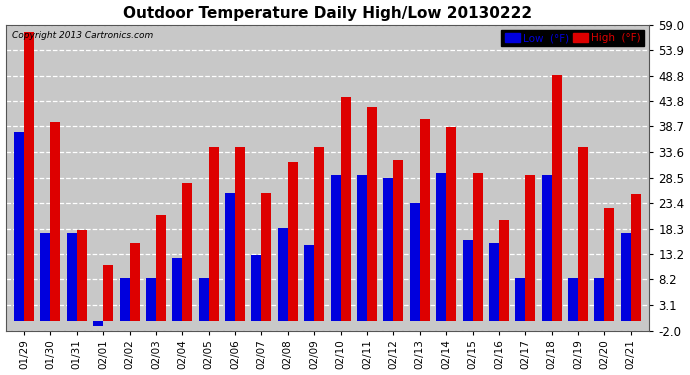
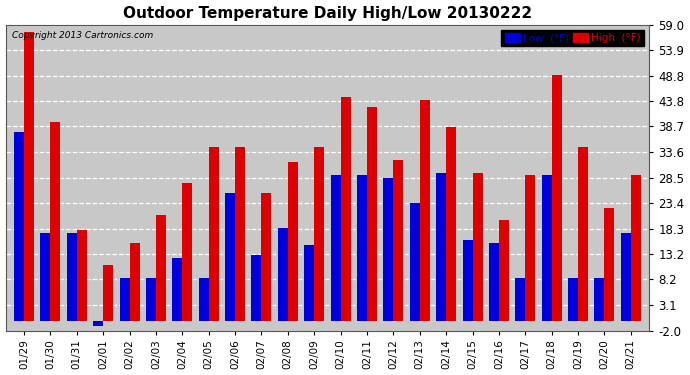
High (°F)/02/13: 40.2 -> 44.0
High (°F)/02/21: 25.2 -> 29.0
